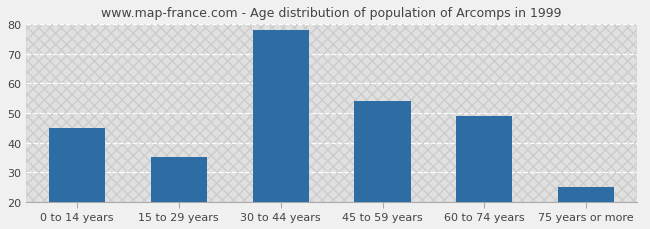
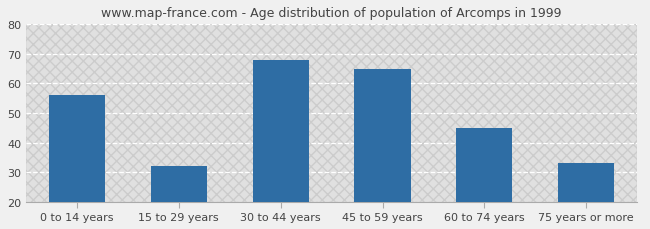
0 to 14 years: 45 -> 56
15 to 29 years: 35 -> 32
30 to 44 years: 78 -> 68
45 to 59 years: 54 -> 65
60 to 74 years: 49 -> 45
75 years or more: 25 -> 33
